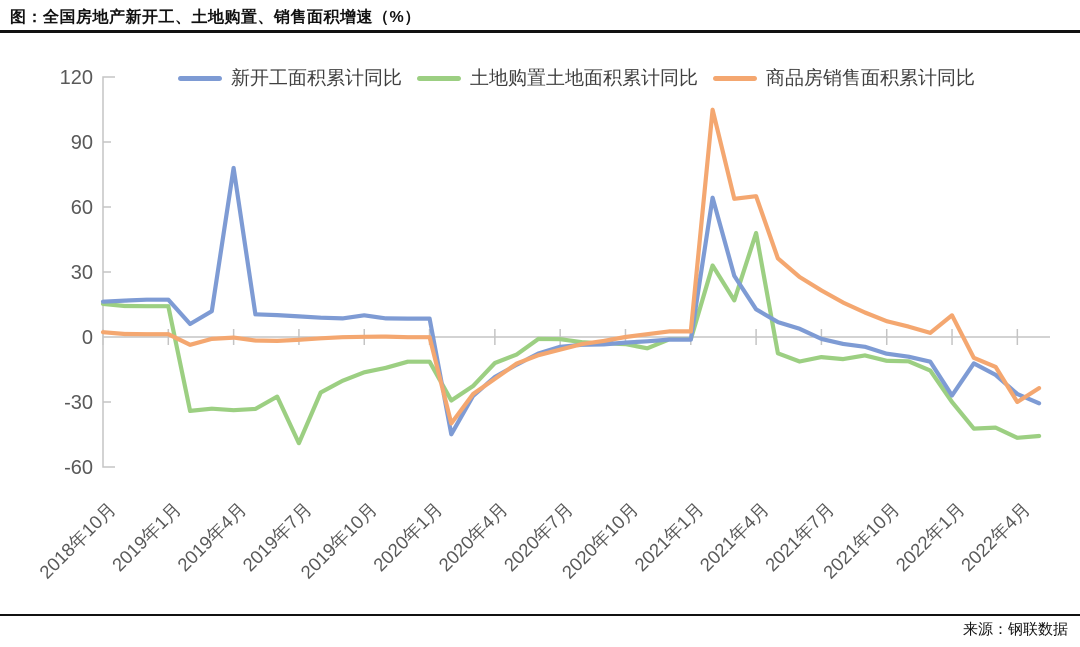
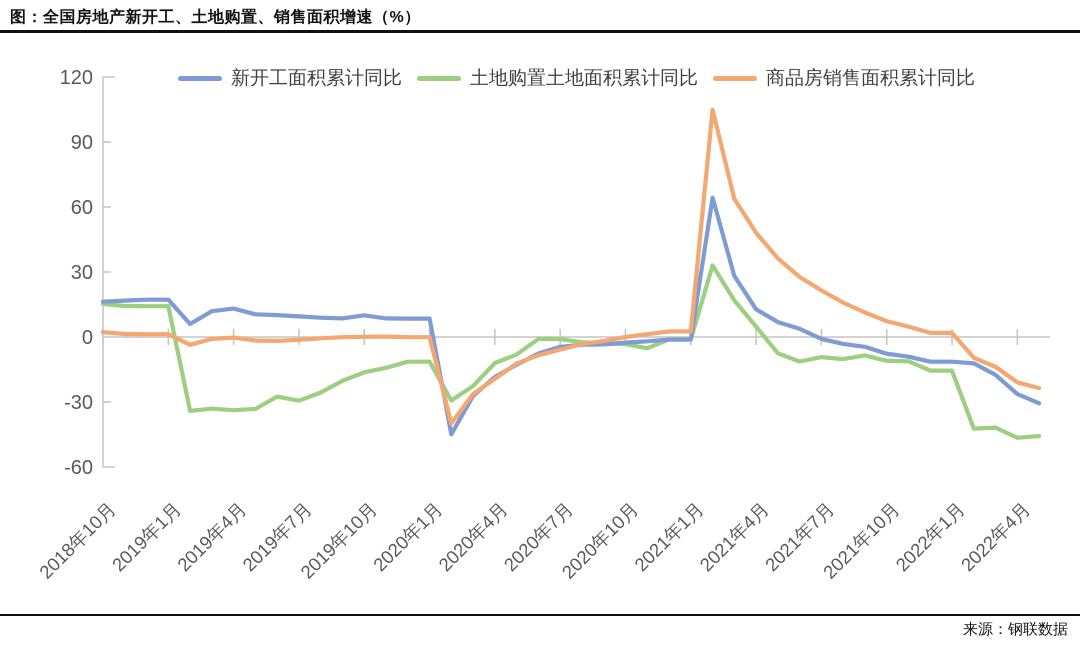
新开工面积累计同比/2019年4月: 78 -> 13
土地购置土地面积累计同比/2019年7月: -49 -> -29
土地购置土地面积累计同比/2021年4月: 48 -> 5
商品房销售面积累计同比/2021年4月: 65 -> 48
新开工面积累计同比/2022年1月: -27 -> -11
土地购置土地面积累计同比/2022年1月: -30 -> -16
商品房销售面积累计同比/2022年1月: 10 -> 2
商品房销售面积累计同比/2022年4月: -30 -> -21
